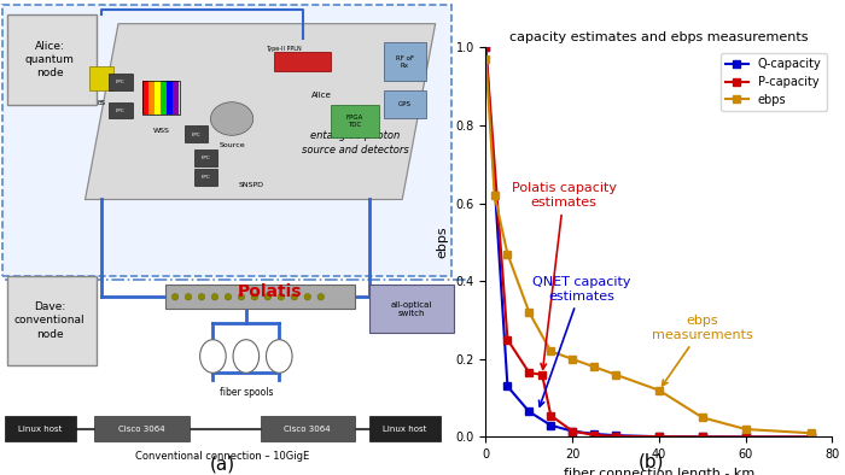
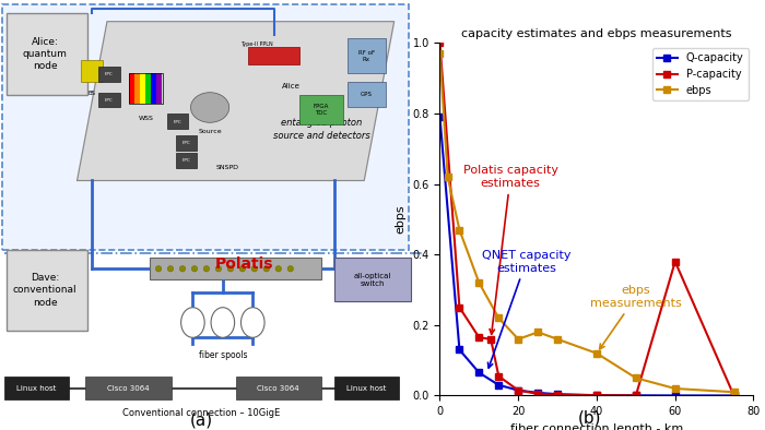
capacity estimates and ebps measurements/Q-capacity/0: 1.000 -> 0.790
capacity estimates and ebps measurements/ebps/20: 0.20 -> 0.16
capacity estimates and ebps measurements/P-capacity/60: 0.000 -> 0.380
